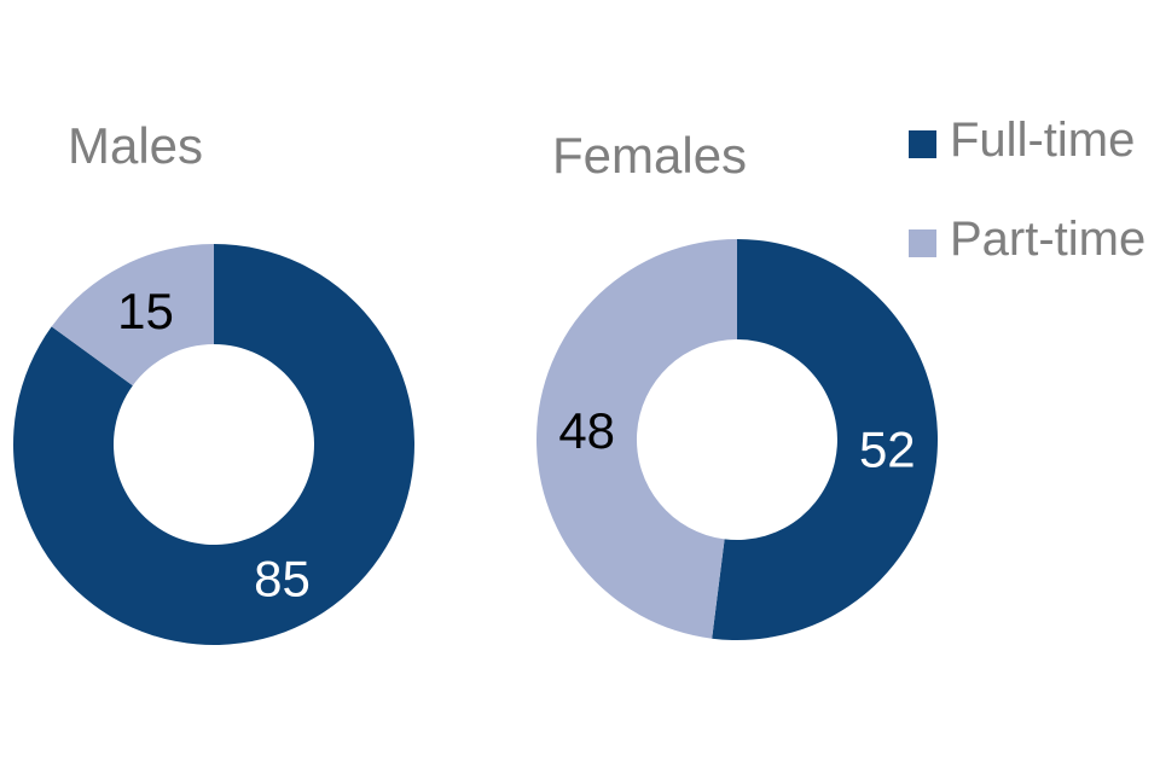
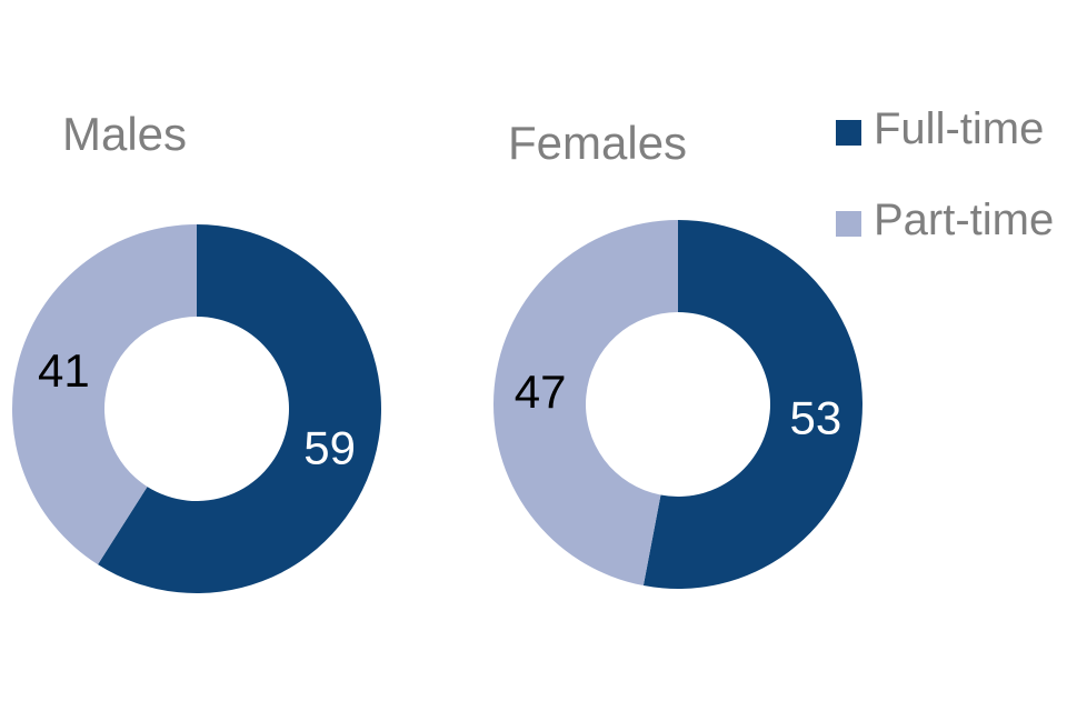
Males/Full-time: 85 -> 59
Males/Part-time: 15 -> 41
Females/Full-time: 52 -> 53
Females/Part-time: 48 -> 47
